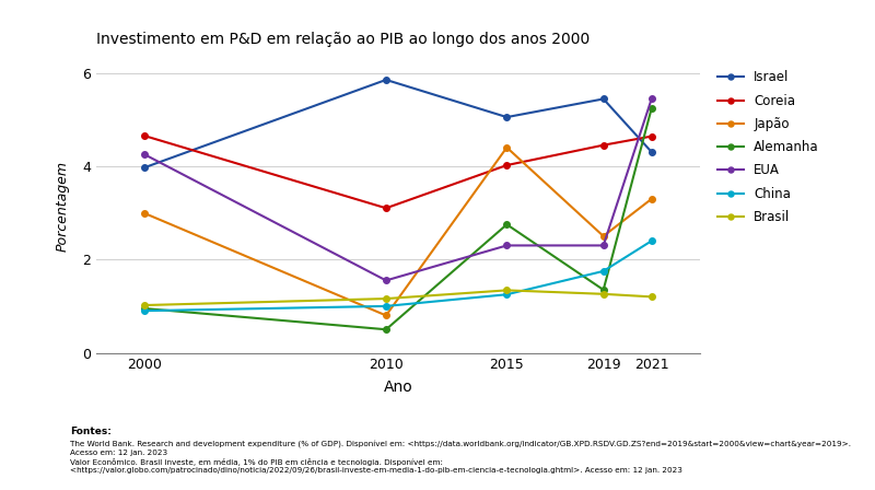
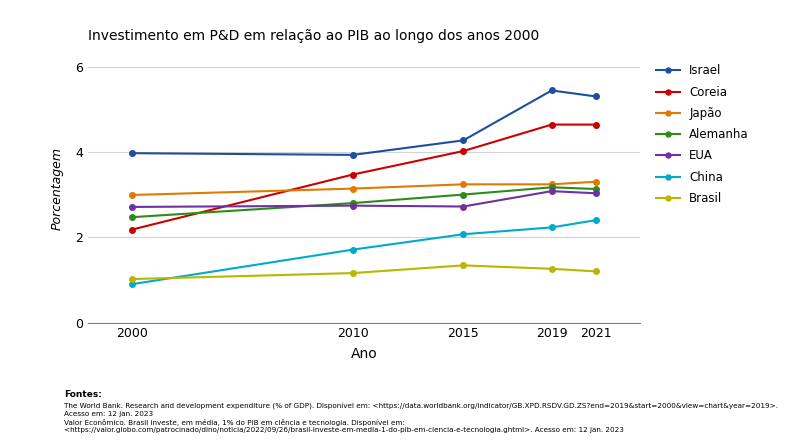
Coreia/2000: 4.65 -> 2.18
Alemanha/2000: 0.95 -> 2.47
EUA/2000: 4.25 -> 2.71
Israel/2010: 5.85 -> 3.93
Coreia/2010: 3.10 -> 3.47
Japão/2010: 0.80 -> 3.14
Alemanha/2010: 0.50 -> 2.80
EUA/2010: 1.55 -> 2.74
China/2010: 1.00 -> 1.71
Israel/2015: 5.05 -> 4.27
Japão/2015: 4.40 -> 3.24
Alemanha/2015: 2.75 -> 3.00
EUA/2015: 2.30 -> 2.72
China/2015: 1.25 -> 2.07
Coreia/2019: 4.45 -> 4.64
Japão/2019: 2.50 -> 3.24
Alemanha/2019: 1.35 -> 3.17
EUA/2019: 2.30 -> 3.08
China/2019: 1.75 -> 2.23
Israel/2021: 4.30 -> 5.30
Alemanha/2021: 5.25 -> 3.13
EUA/2021: 5.45 -> 3.03
